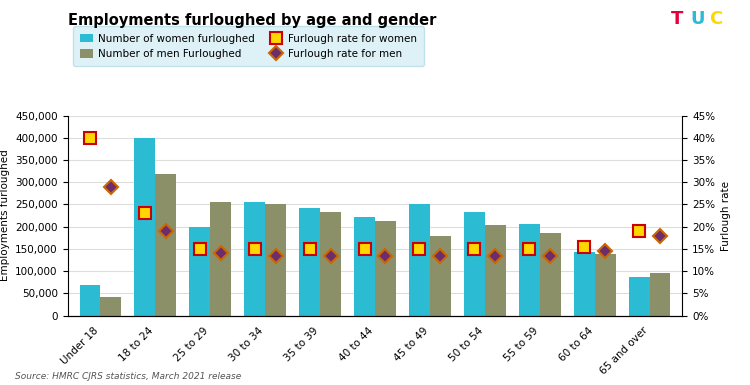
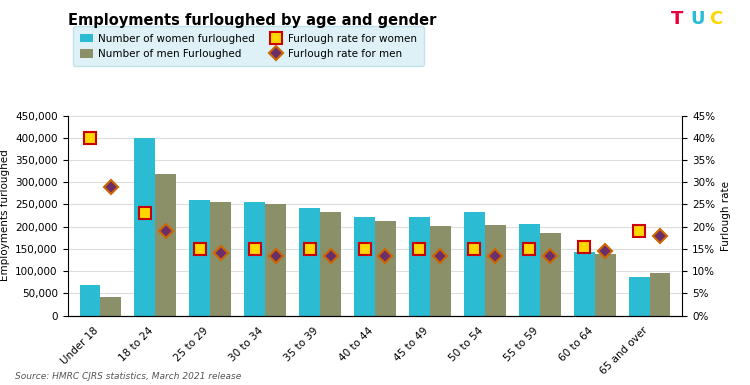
Number of women furloughed/25 to 29: 200,000 -> 260,000
Number of women furloughed/45 to 49: 250,000 -> 222,000
Number of men Furloughed/45 to 49: 180,000 -> 202,000
